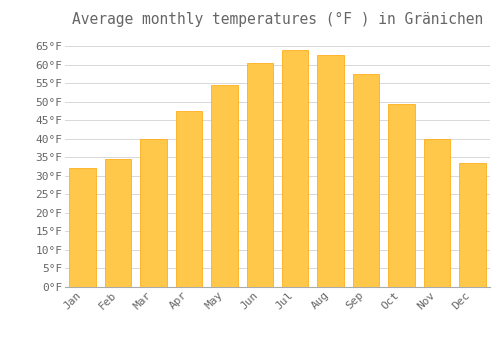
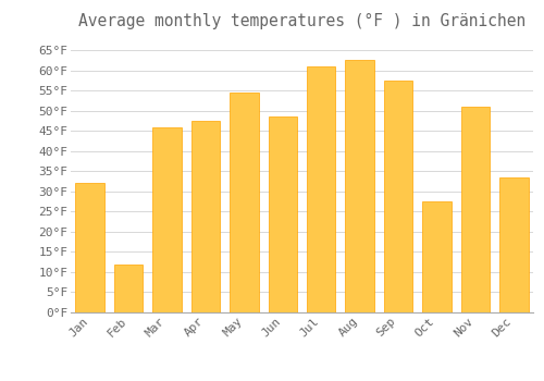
Feb: 34.5°F -> 12.0°F
Mar: 40.0°F -> 46.0°F
Jun: 60.5°F -> 48.5°F
Jul: 64.0°F -> 61.0°F
Oct: 49.5°F -> 27.5°F
Nov: 40.0°F -> 51.0°F
